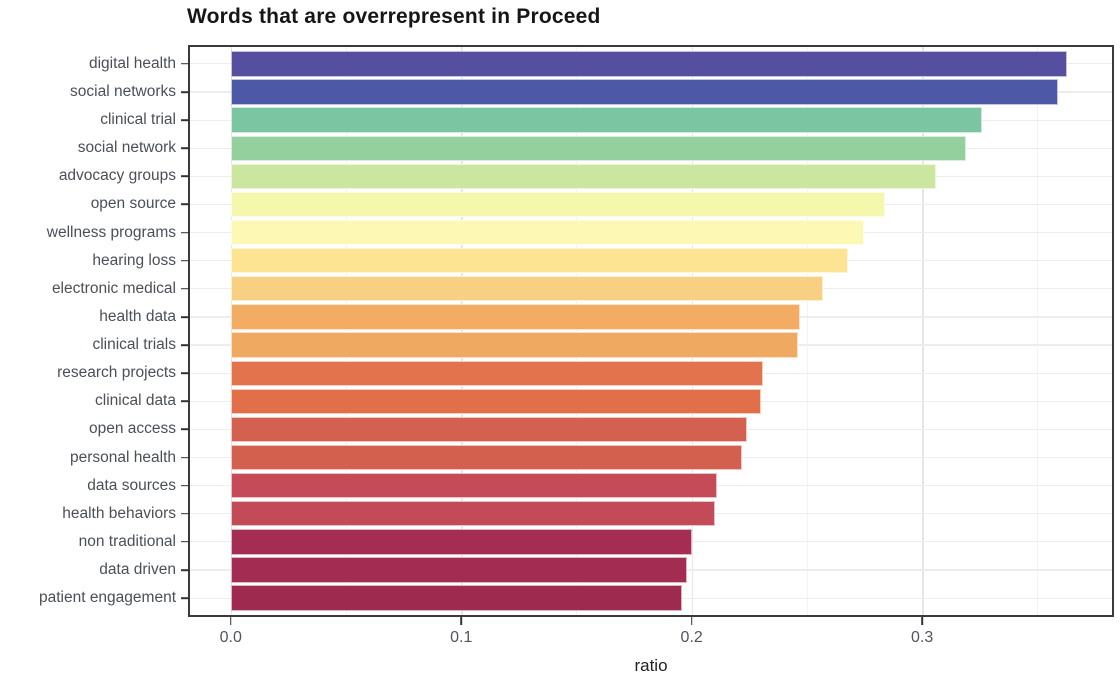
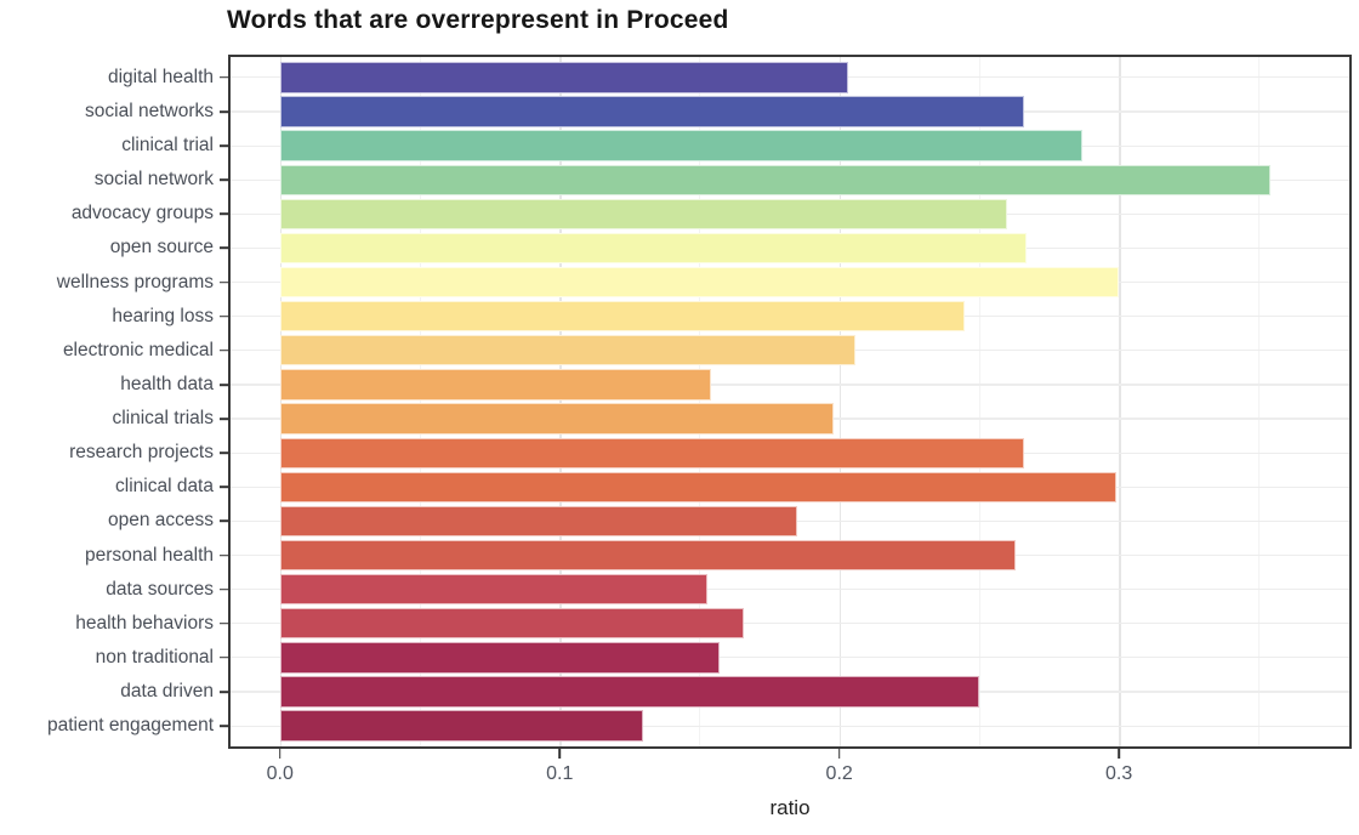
digital health: 0.363 -> 0.203
social networks: 0.359 -> 0.266
clinical trial: 0.326 -> 0.287
social network: 0.319 -> 0.354
advocacy groups: 0.306 -> 0.260
open source: 0.284 -> 0.267
wellness programs: 0.275 -> 0.300
hearing loss: 0.268 -> 0.245
electronic medical: 0.257 -> 0.206
health data: 0.247 -> 0.154
clinical trials: 0.246 -> 0.198
research projects: 0.231 -> 0.266
clinical data: 0.230 -> 0.299
open access: 0.224 -> 0.185
personal health: 0.222 -> 0.263
data sources: 0.211 -> 0.153
health behaviors: 0.210 -> 0.166
non traditional: 0.200 -> 0.157
data driven: 0.198 -> 0.250
patient engagement: 0.196 -> 0.130
